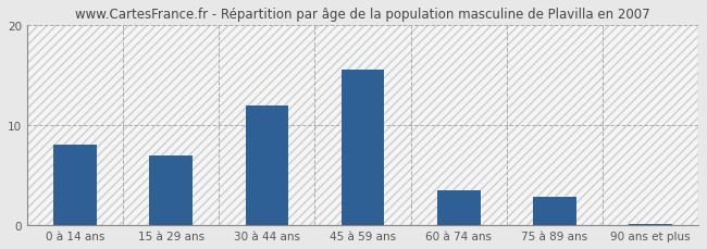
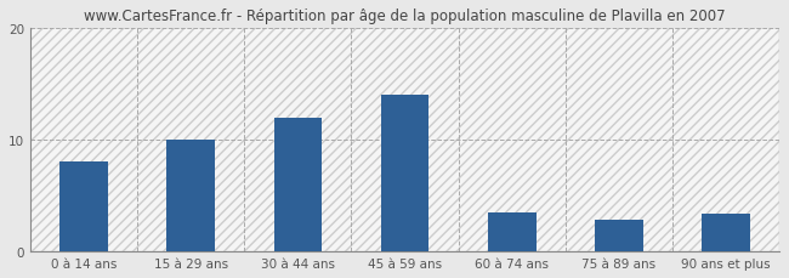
15 à 29 ans: 7.0 -> 10.0
45 à 59 ans: 15.5 -> 14.0
90 ans et plus: 0.1 -> 3.4
